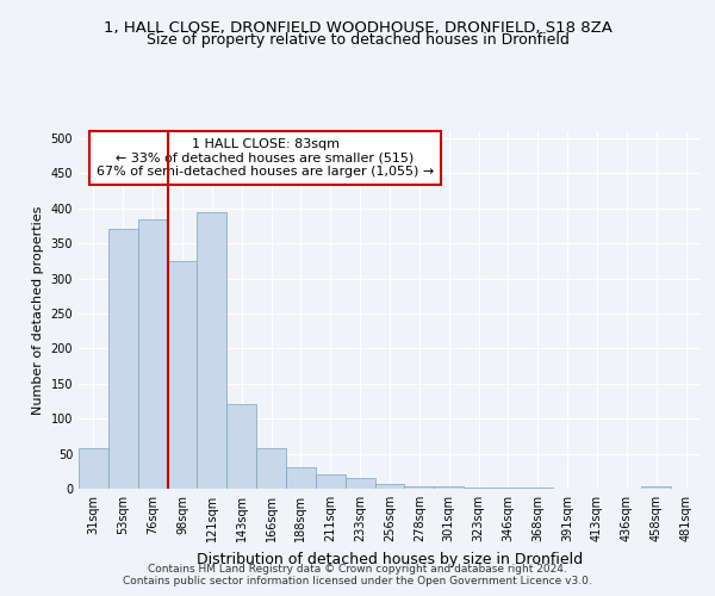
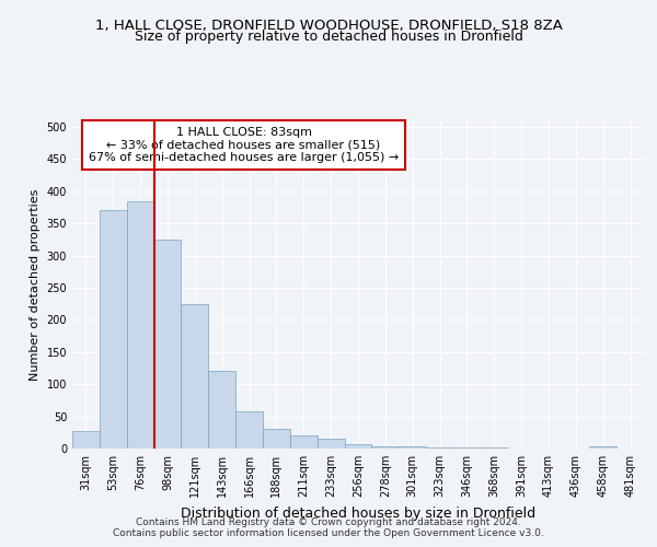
31sqm: 58 -> 28
121sqm: 394 -> 225
